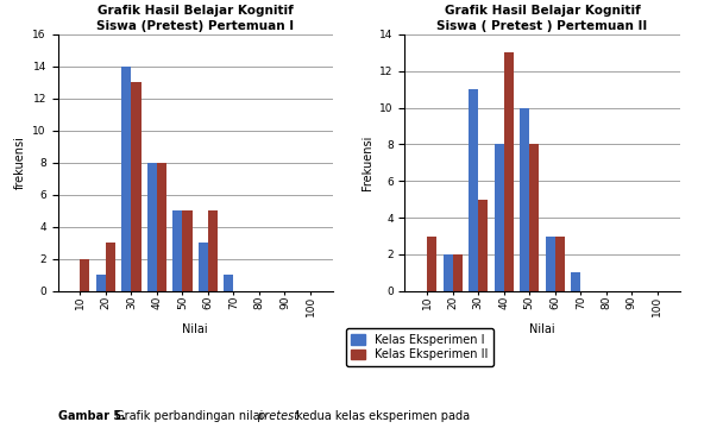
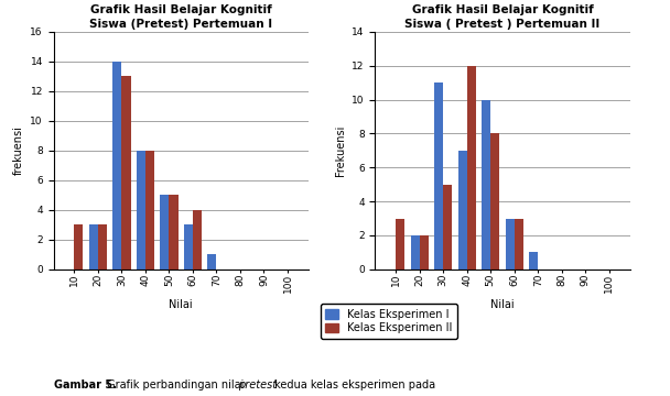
Grafik Hasil Belajar Kognitif Siswa (Pretest) Pertemuan I/Kelas Eksperimen II/10: 2 -> 3
Grafik Hasil Belajar Kognitif Siswa (Pretest) Pertemuan I/Kelas Eksperimen I/20: 1 -> 3
Grafik Hasil Belajar Kognitif Siswa (Pretest) Pertemuan I/Kelas Eksperimen II/60: 5 -> 4
Grafik Hasil Belajar Kognitif Siswa ( Pretest ) Pertemuan II/Kelas Eksperimen I/40: 8 -> 7
Grafik Hasil Belajar Kognitif Siswa ( Pretest ) Pertemuan II/Kelas Eksperimen II/40: 13 -> 12
